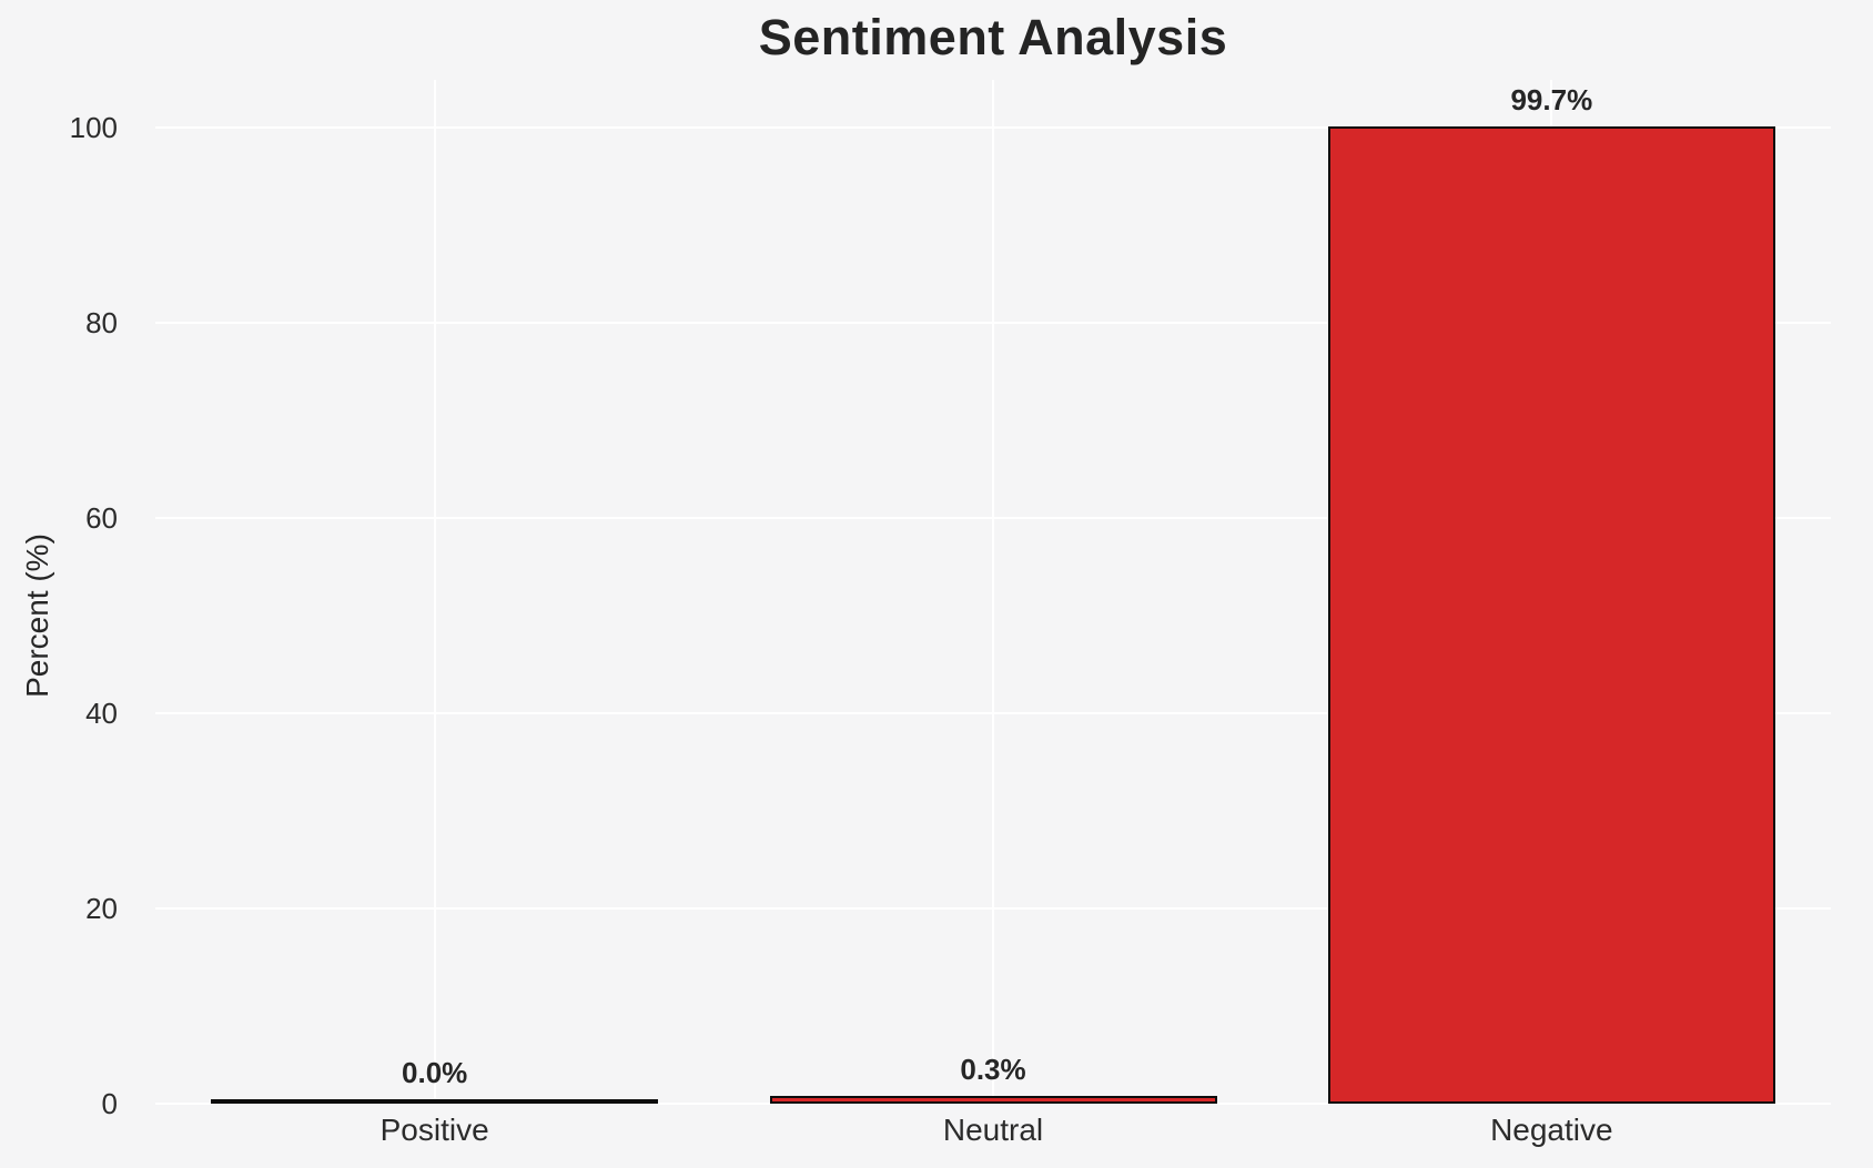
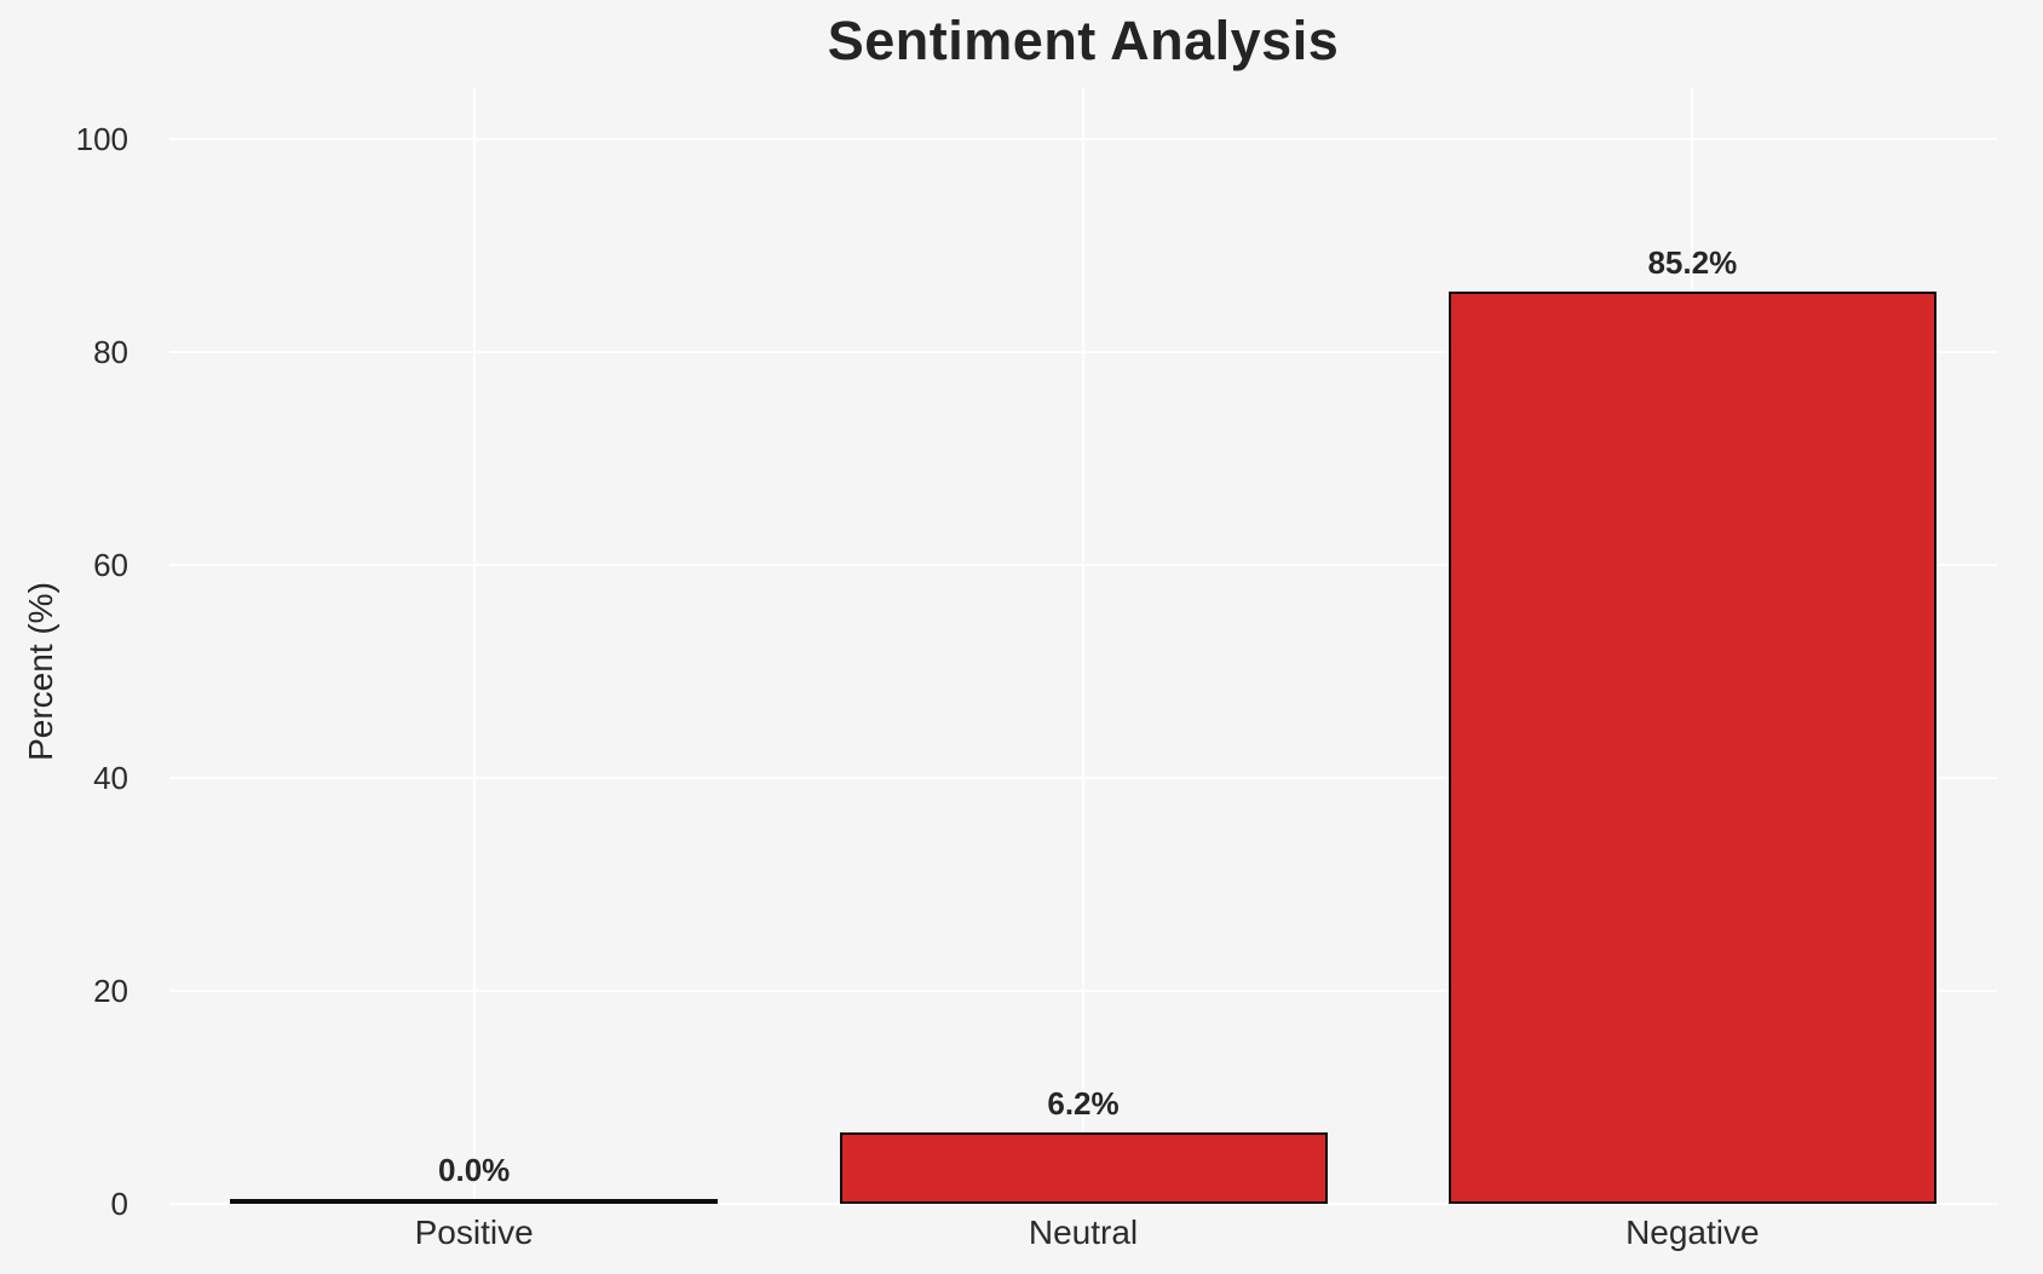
Neutral: 0.3% -> 6.2%
Negative: 99.7% -> 85.2%
